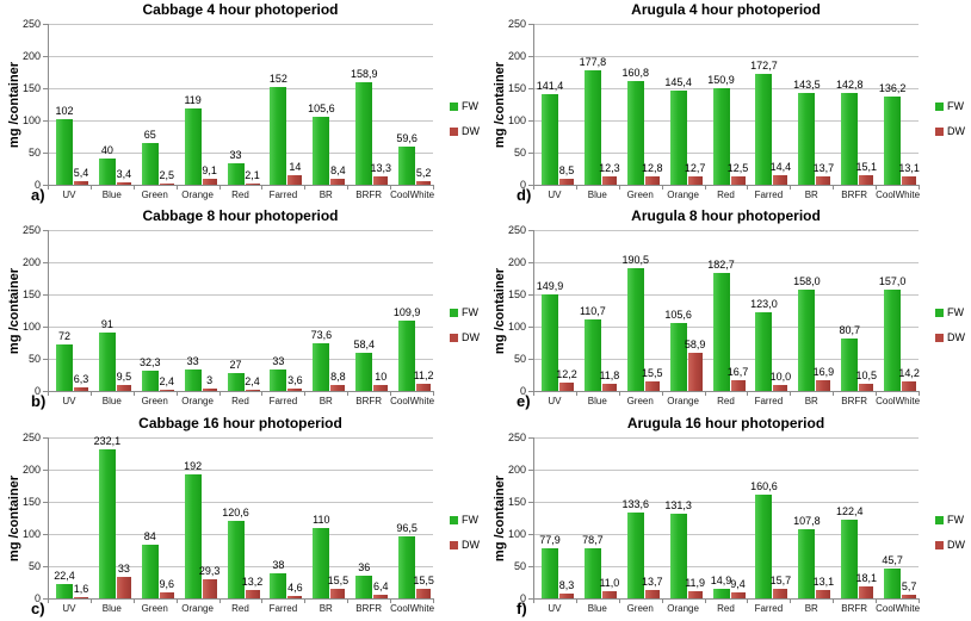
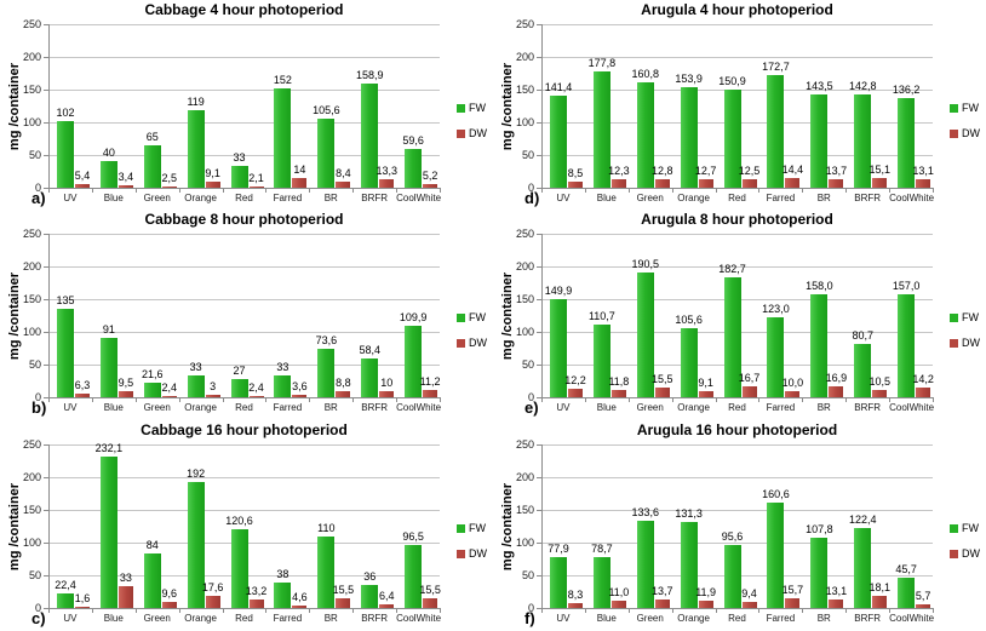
Arugula 4 hour photoperiod/FW/Orange: 145,4 -> 153,9
Cabbage 8 hour photoperiod/FW/UV: 72 -> 135
Cabbage 8 hour photoperiod/FW/Green: 32,3 -> 21,6
Arugula 8 hour photoperiod/DW/Orange: 58,9 -> 9,1
Cabbage 16 hour photoperiod/DW/Orange: 29,3 -> 17,6
Arugula 16 hour photoperiod/FW/Red: 14,9 -> 95,6
